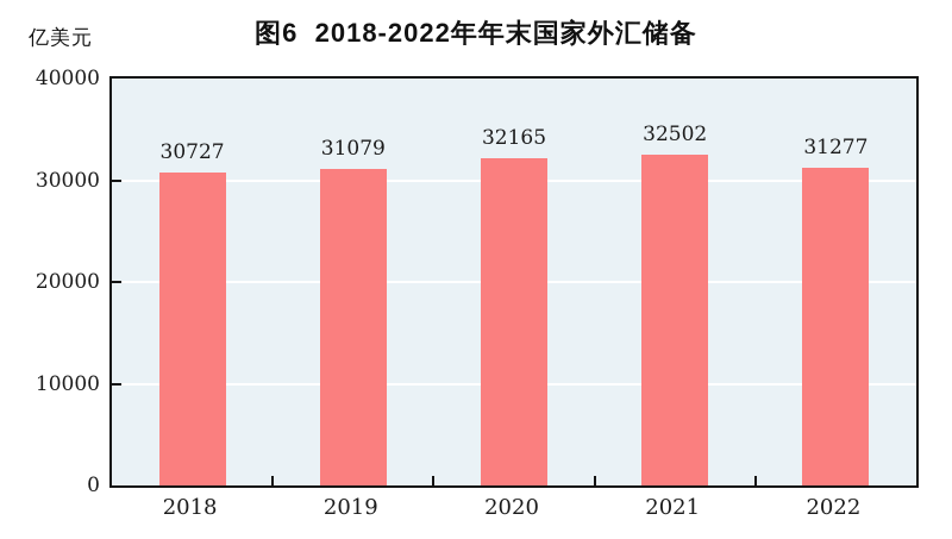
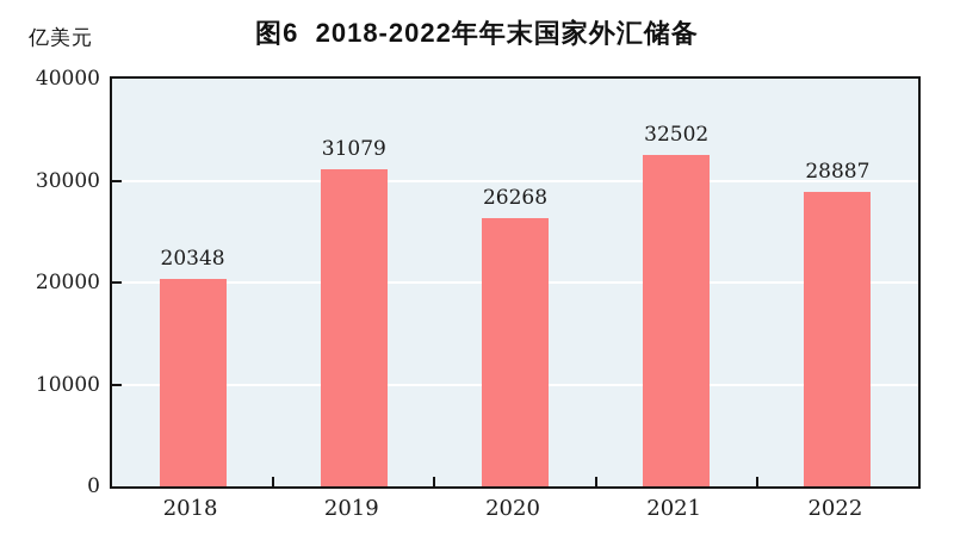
2018: 30727 -> 20348
2020: 32165 -> 26268
2022: 31277 -> 28887
